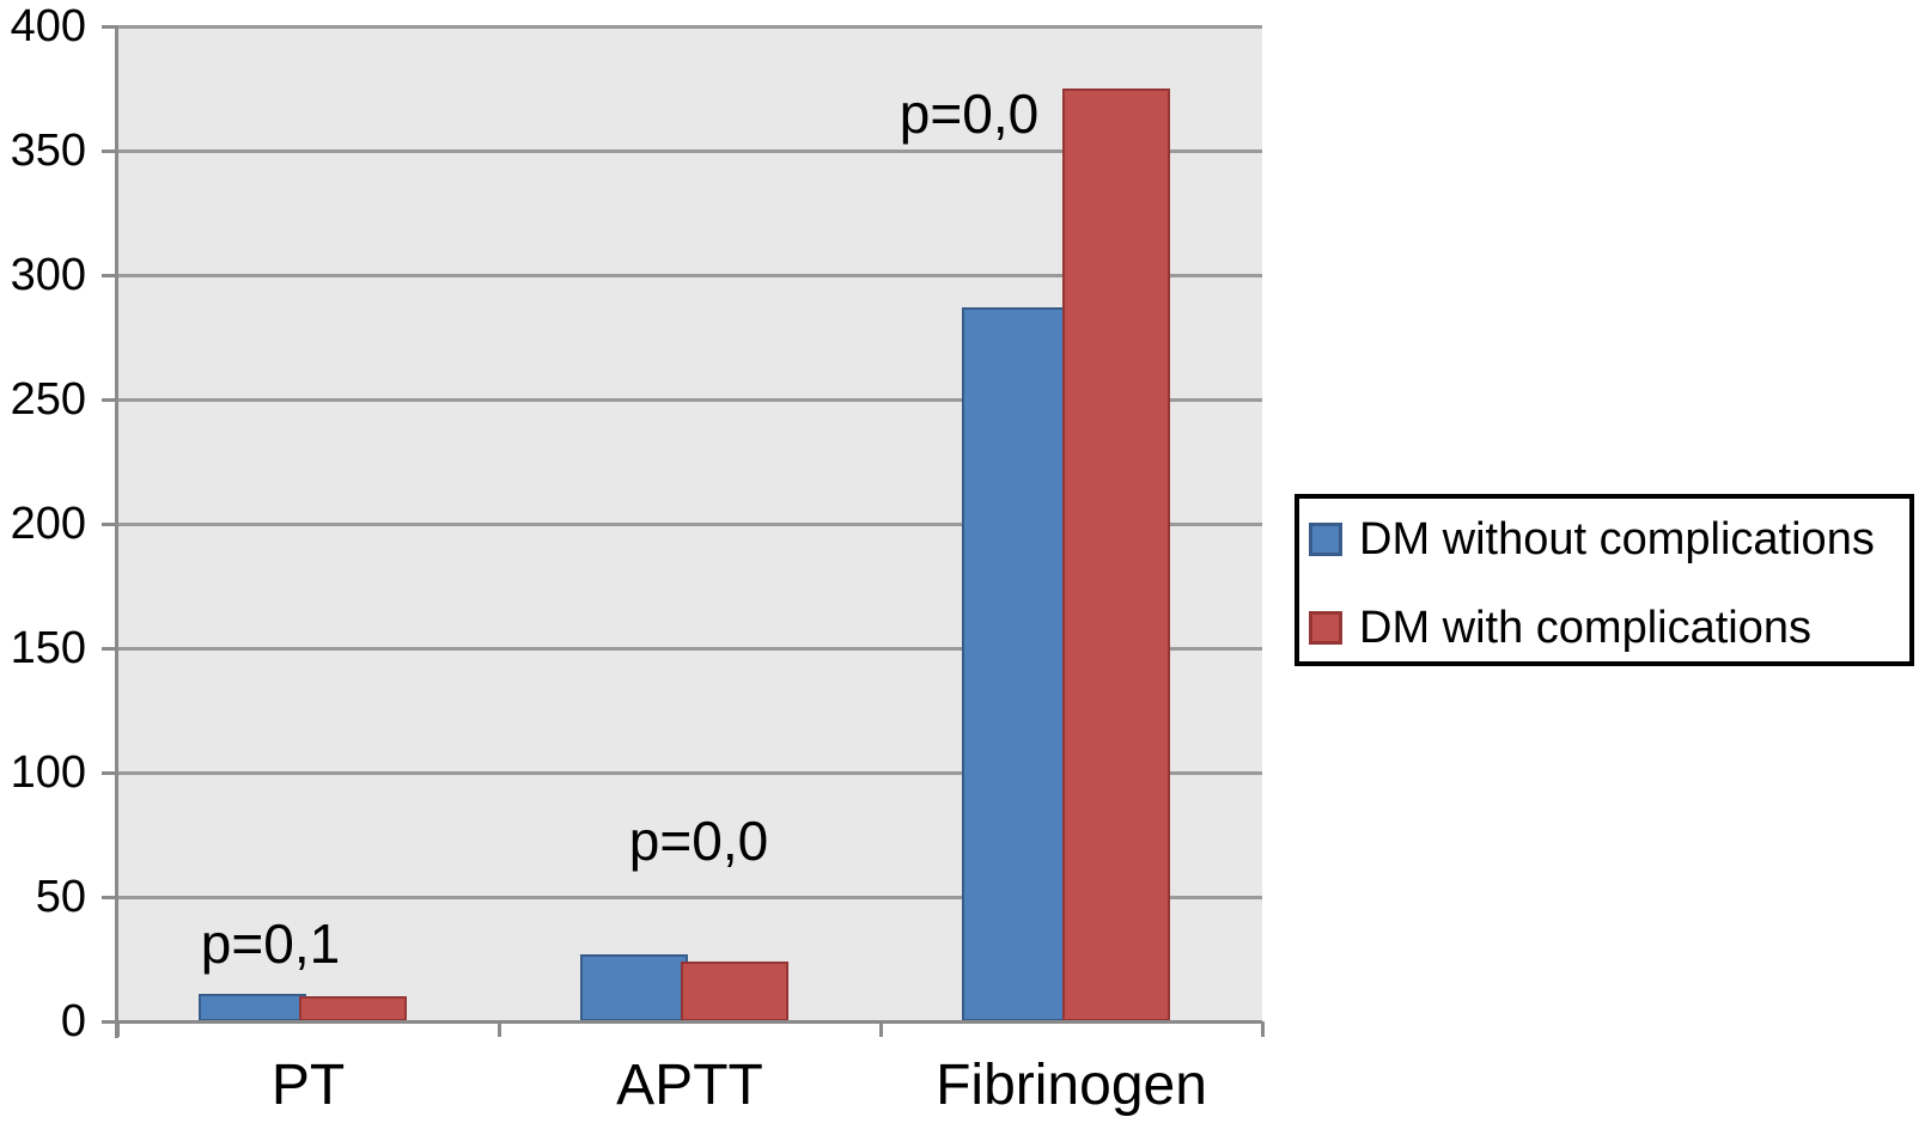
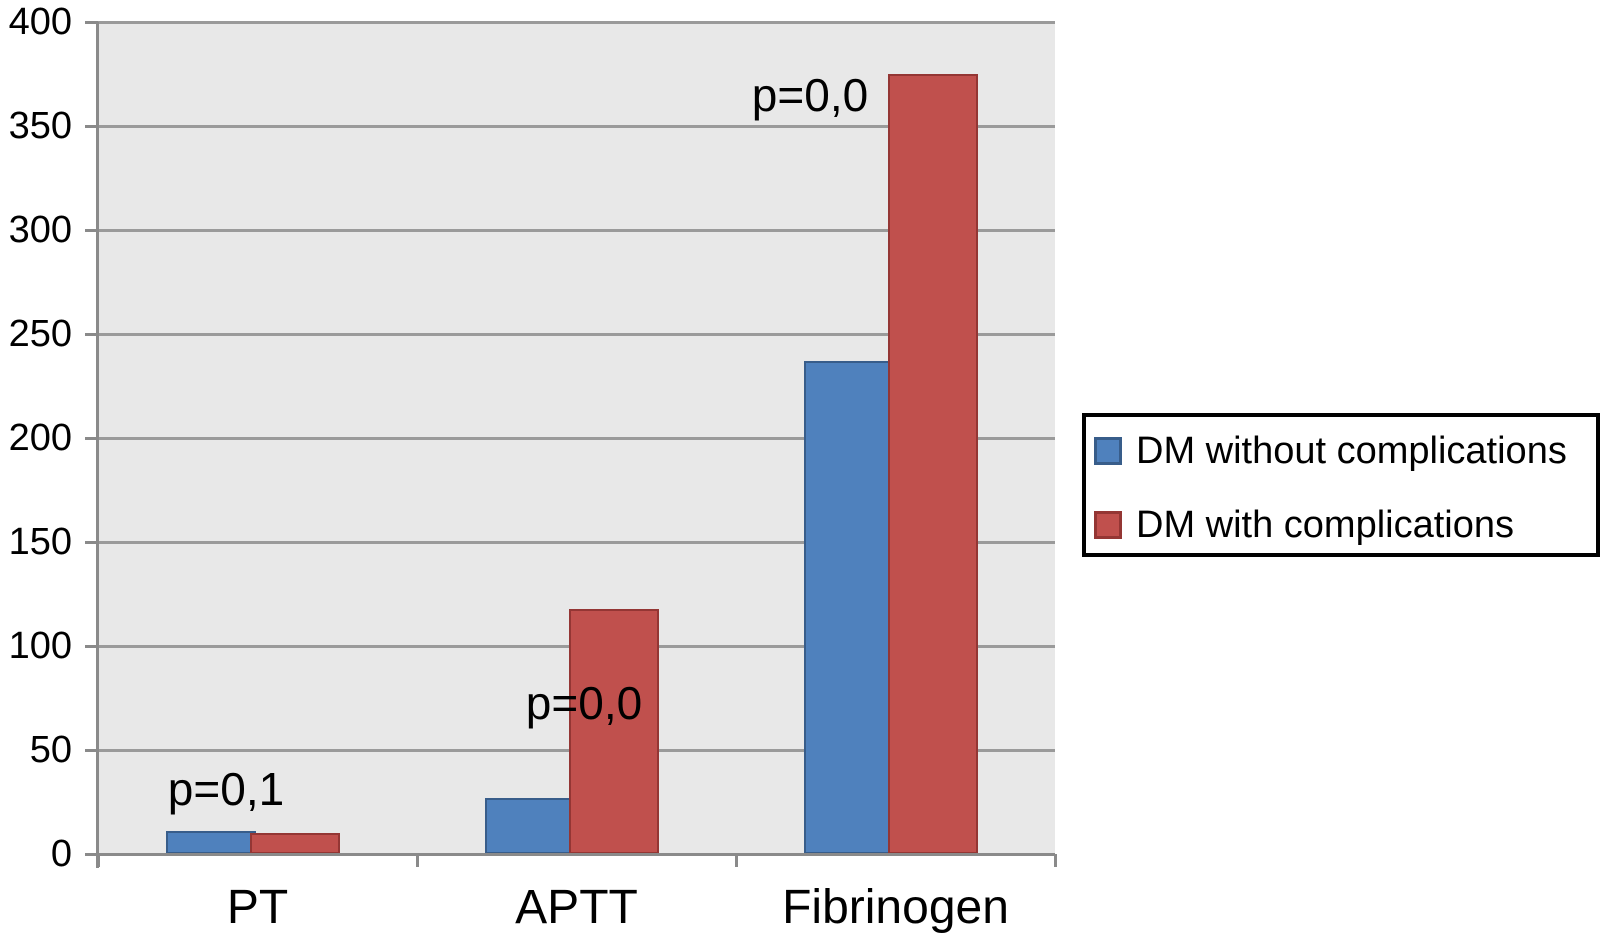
DM with complications/APTT: 24 -> 118
DM without complications/Fibrinogen: 287 -> 237
